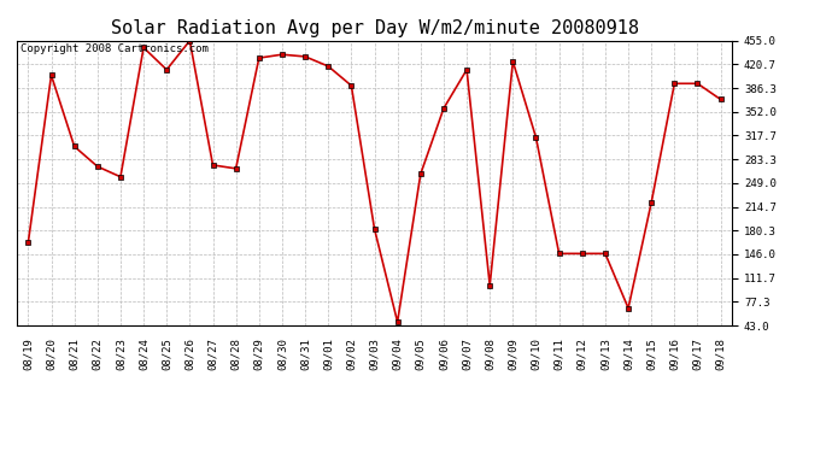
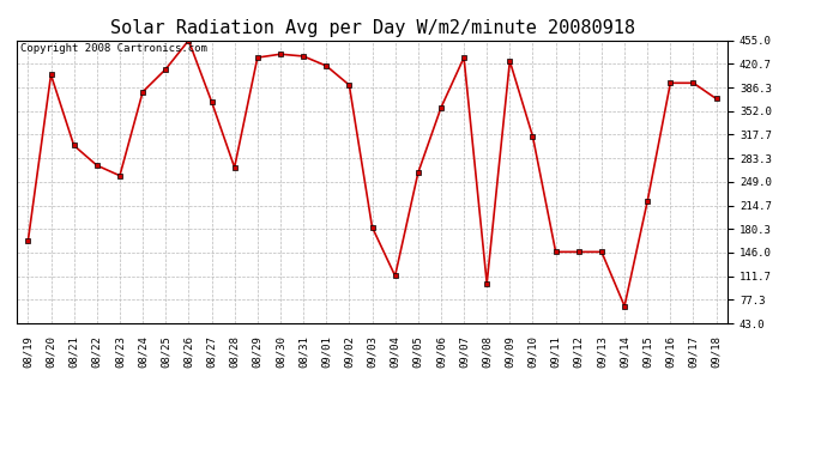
08/24: 445 -> 380
08/27: 275 -> 366
09/04: 48 -> 112
09/07: 413 -> 430
